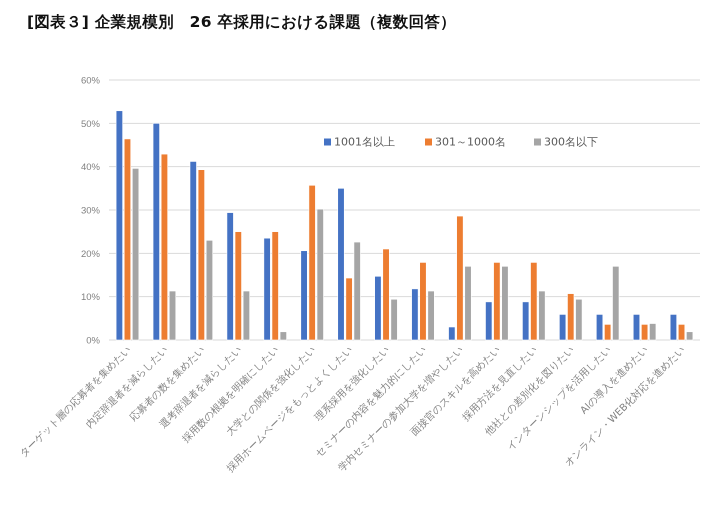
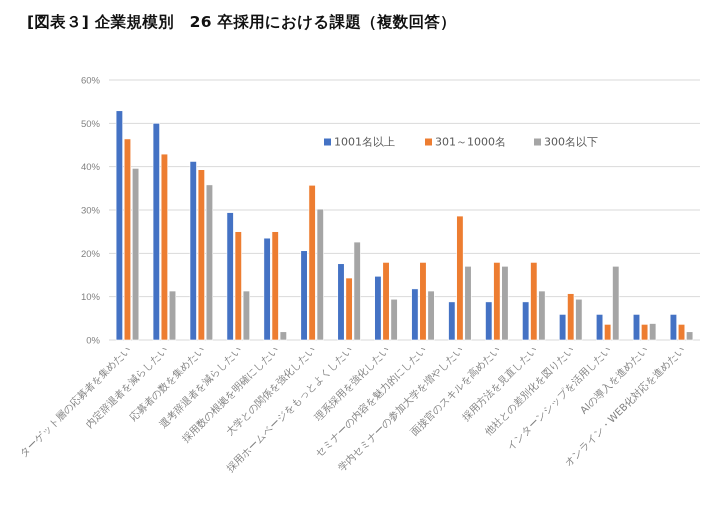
300名以下/応募者の数を集めたい: 23% -> 36%
1001名以上/採用ホームページをもっとよくしたい: 35% -> 18%
301～1000名/理系採用を強化したい: 21% -> 18%
1001名以上/学内セミナーの参加大学を増やしたい: 3% -> 9%
